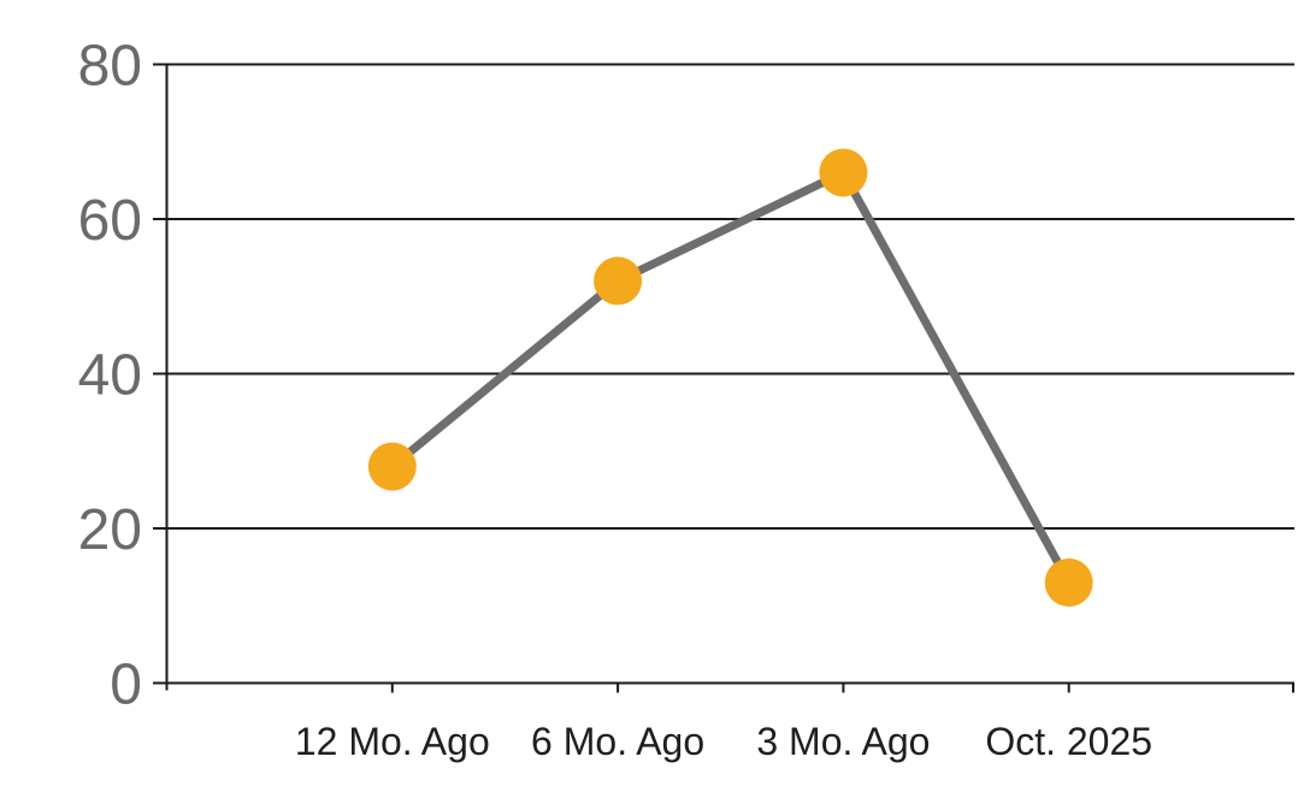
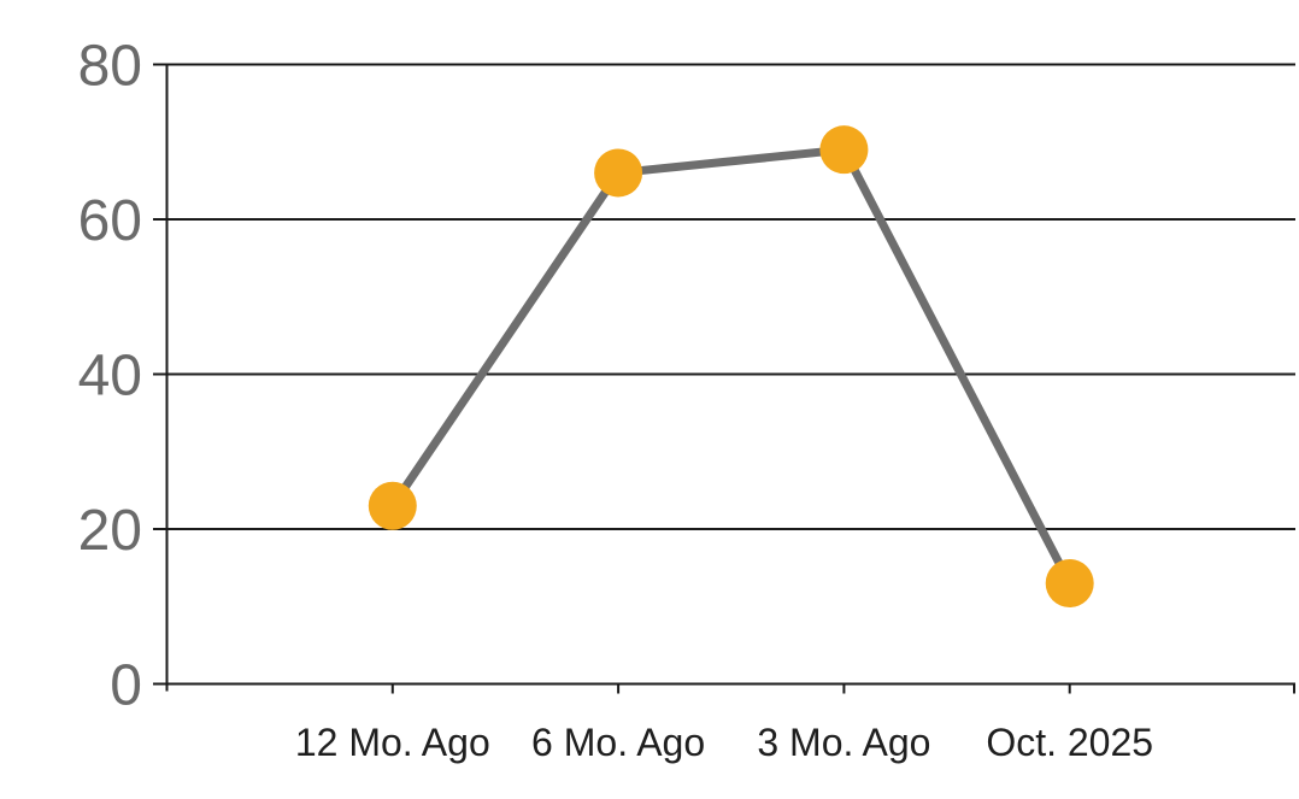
12 Mo. Ago: 28 -> 23
6 Mo. Ago: 52 -> 66
3 Mo. Ago: 66 -> 69
